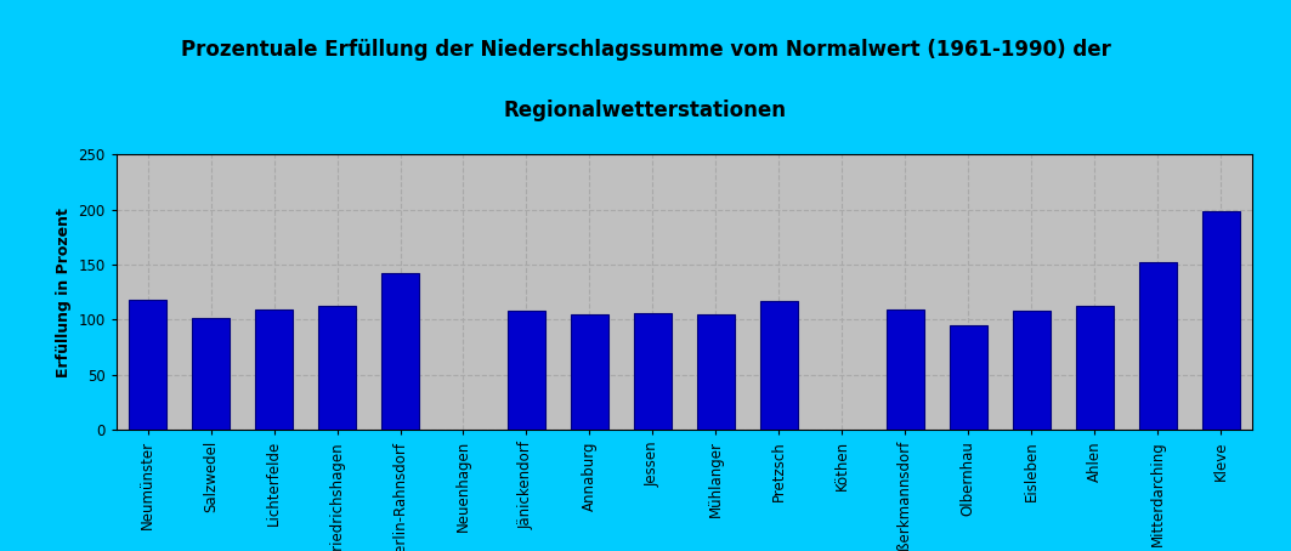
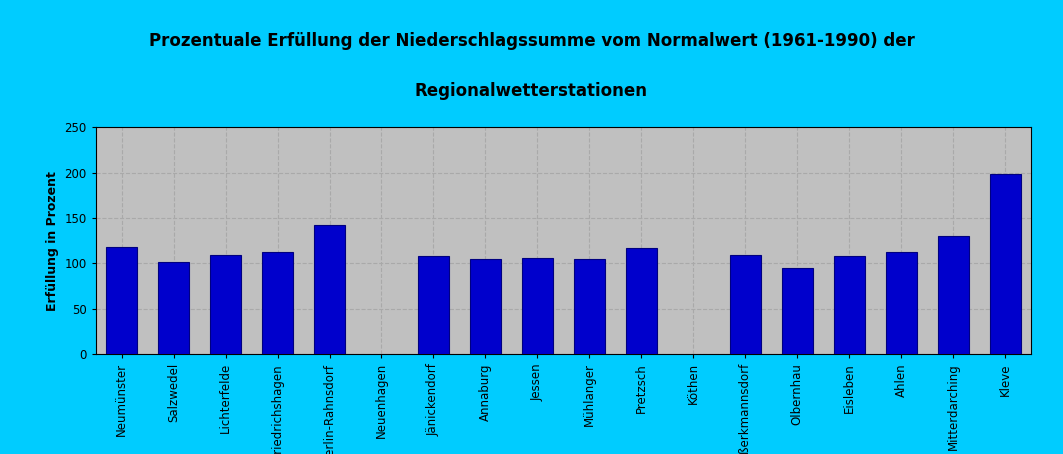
Mitterdarching: 152 -> 130
